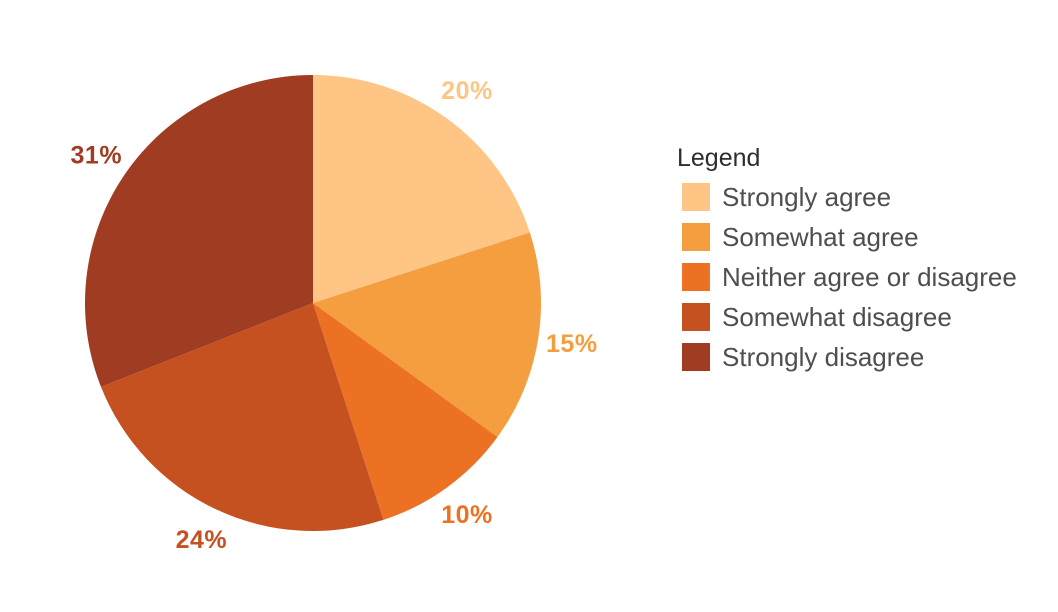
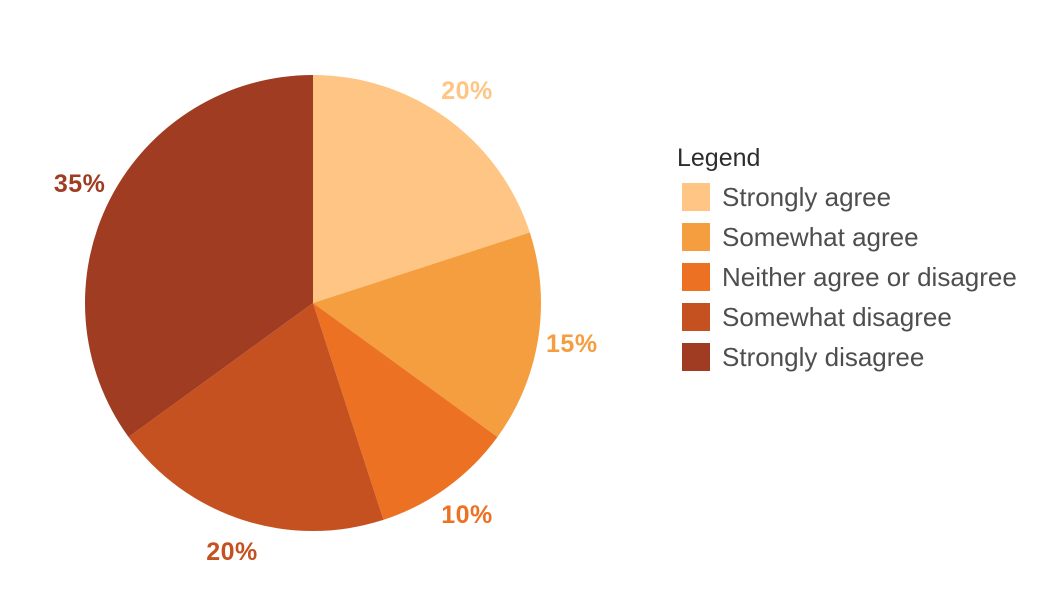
Somewhat disagree: 24% -> 20%
Strongly disagree: 31% -> 35%
